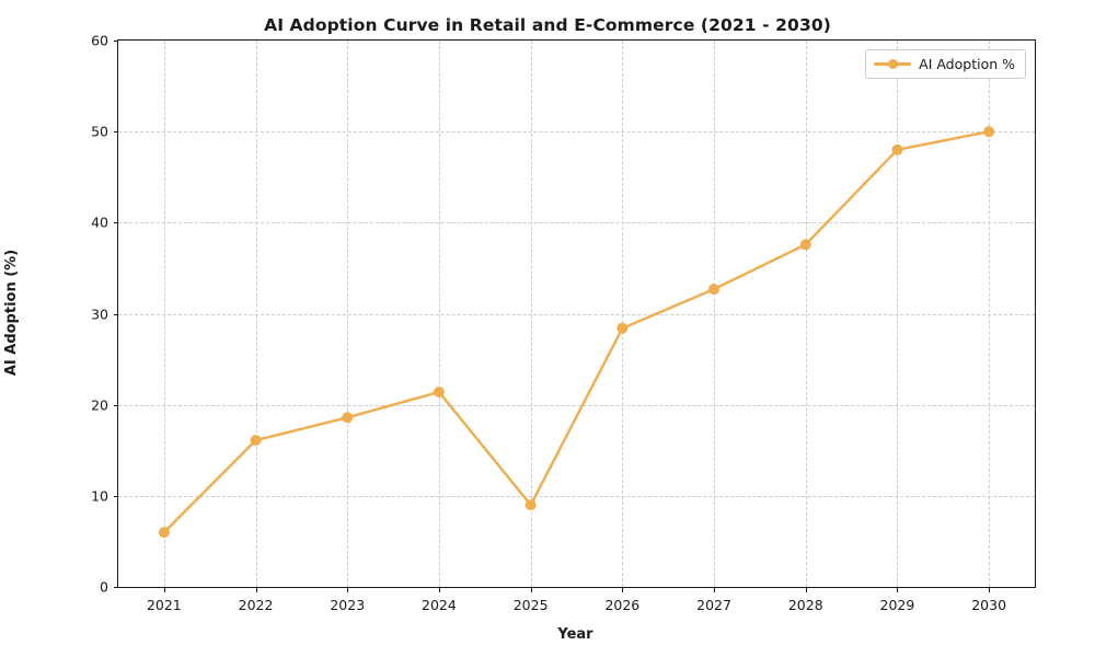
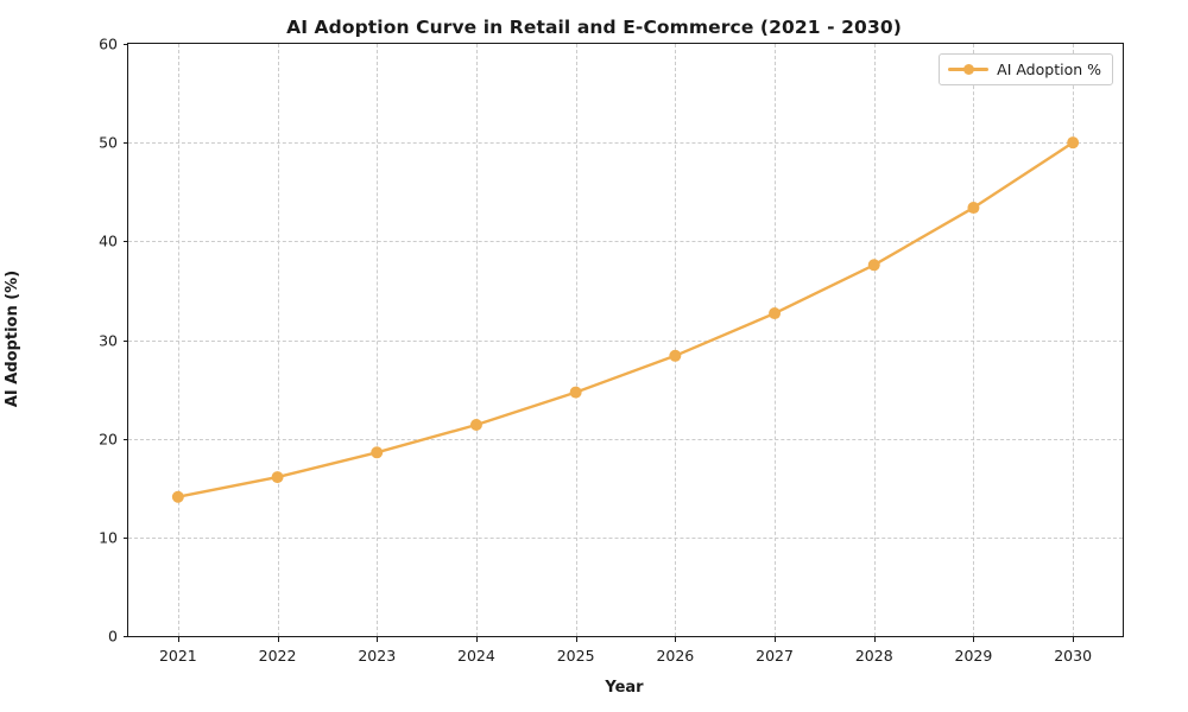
2021: 6 -> 14
2025: 9 -> 25
2029: 48 -> 43
